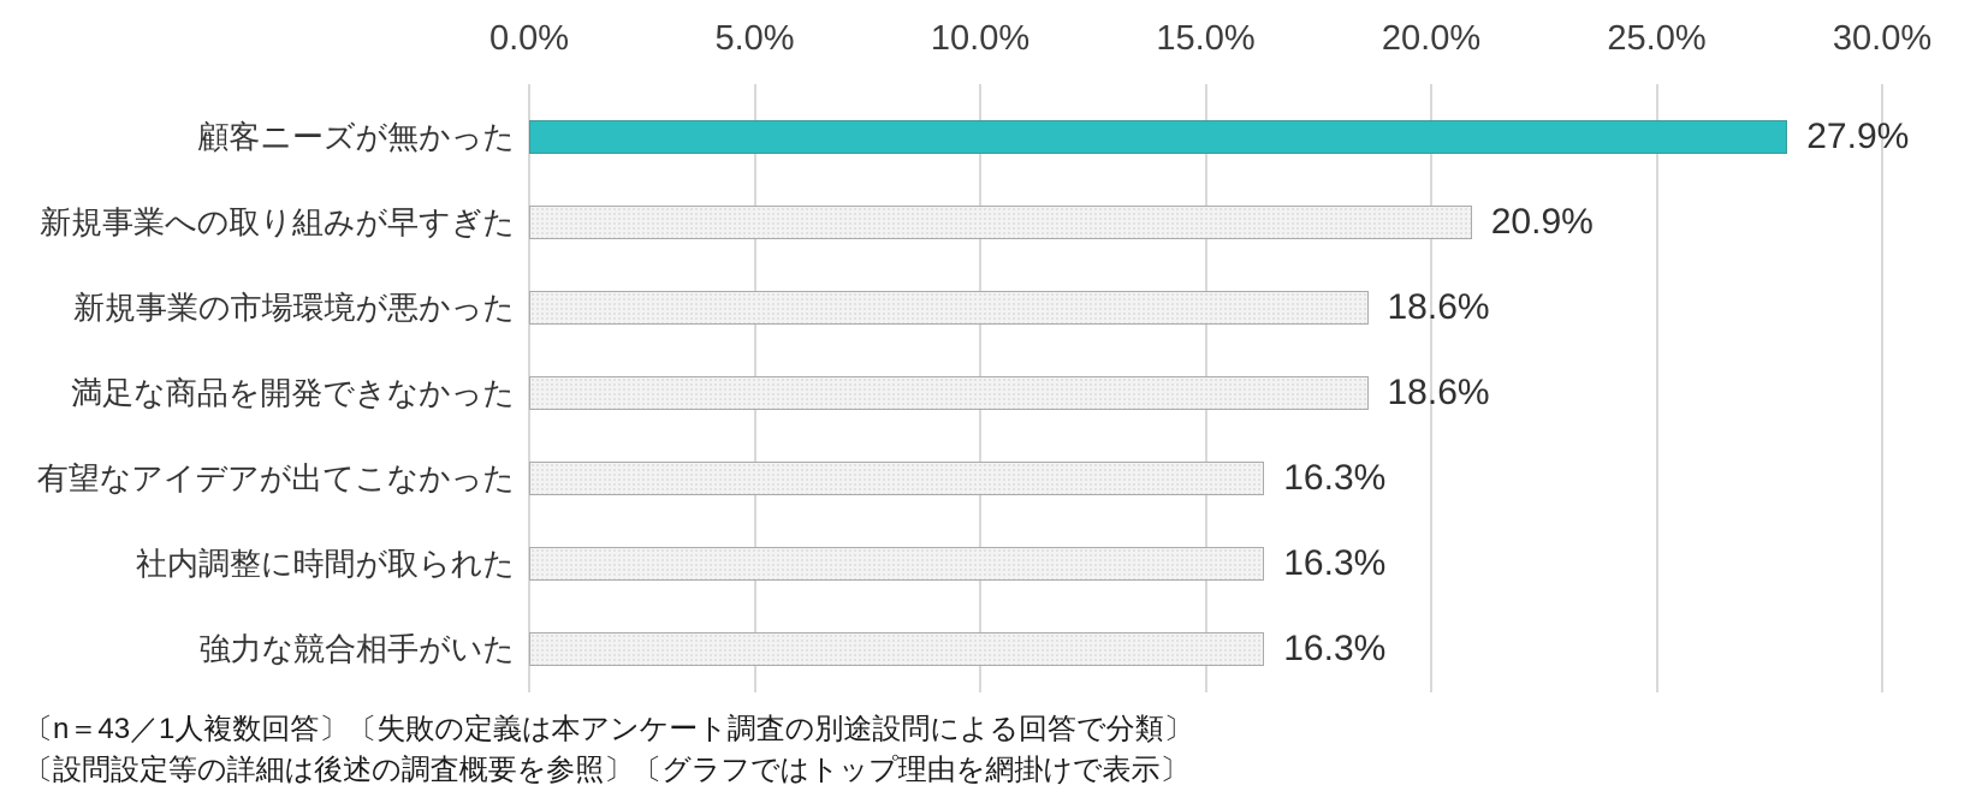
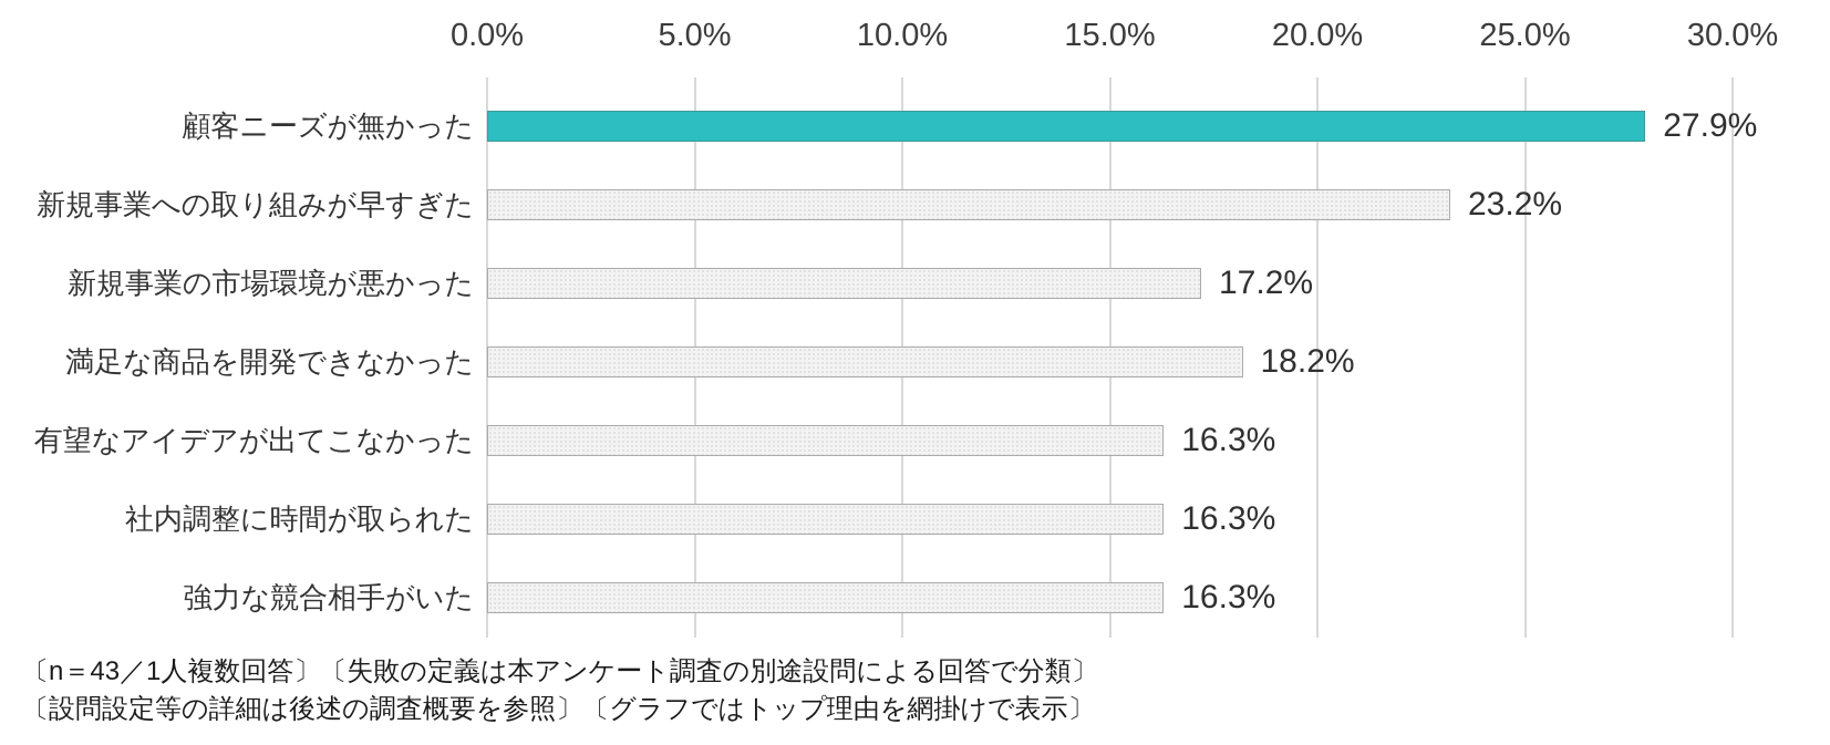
新規事業への取り組みが早すぎた: 20.9% -> 23.2%
新規事業の市場環境が悪かった: 18.6% -> 17.2%
満足な商品を開発できなかった: 18.6% -> 18.2%
